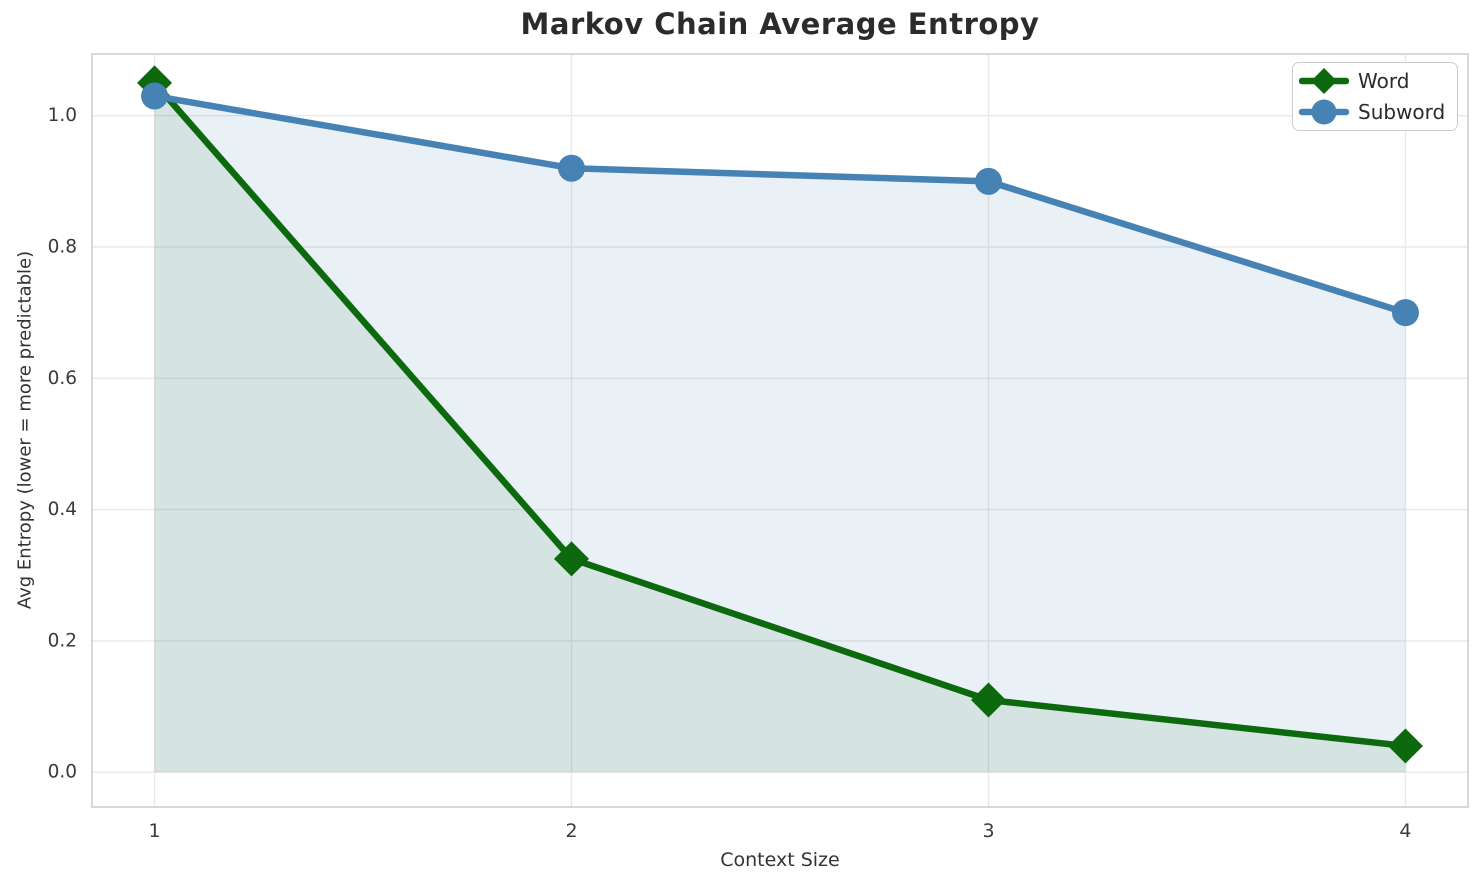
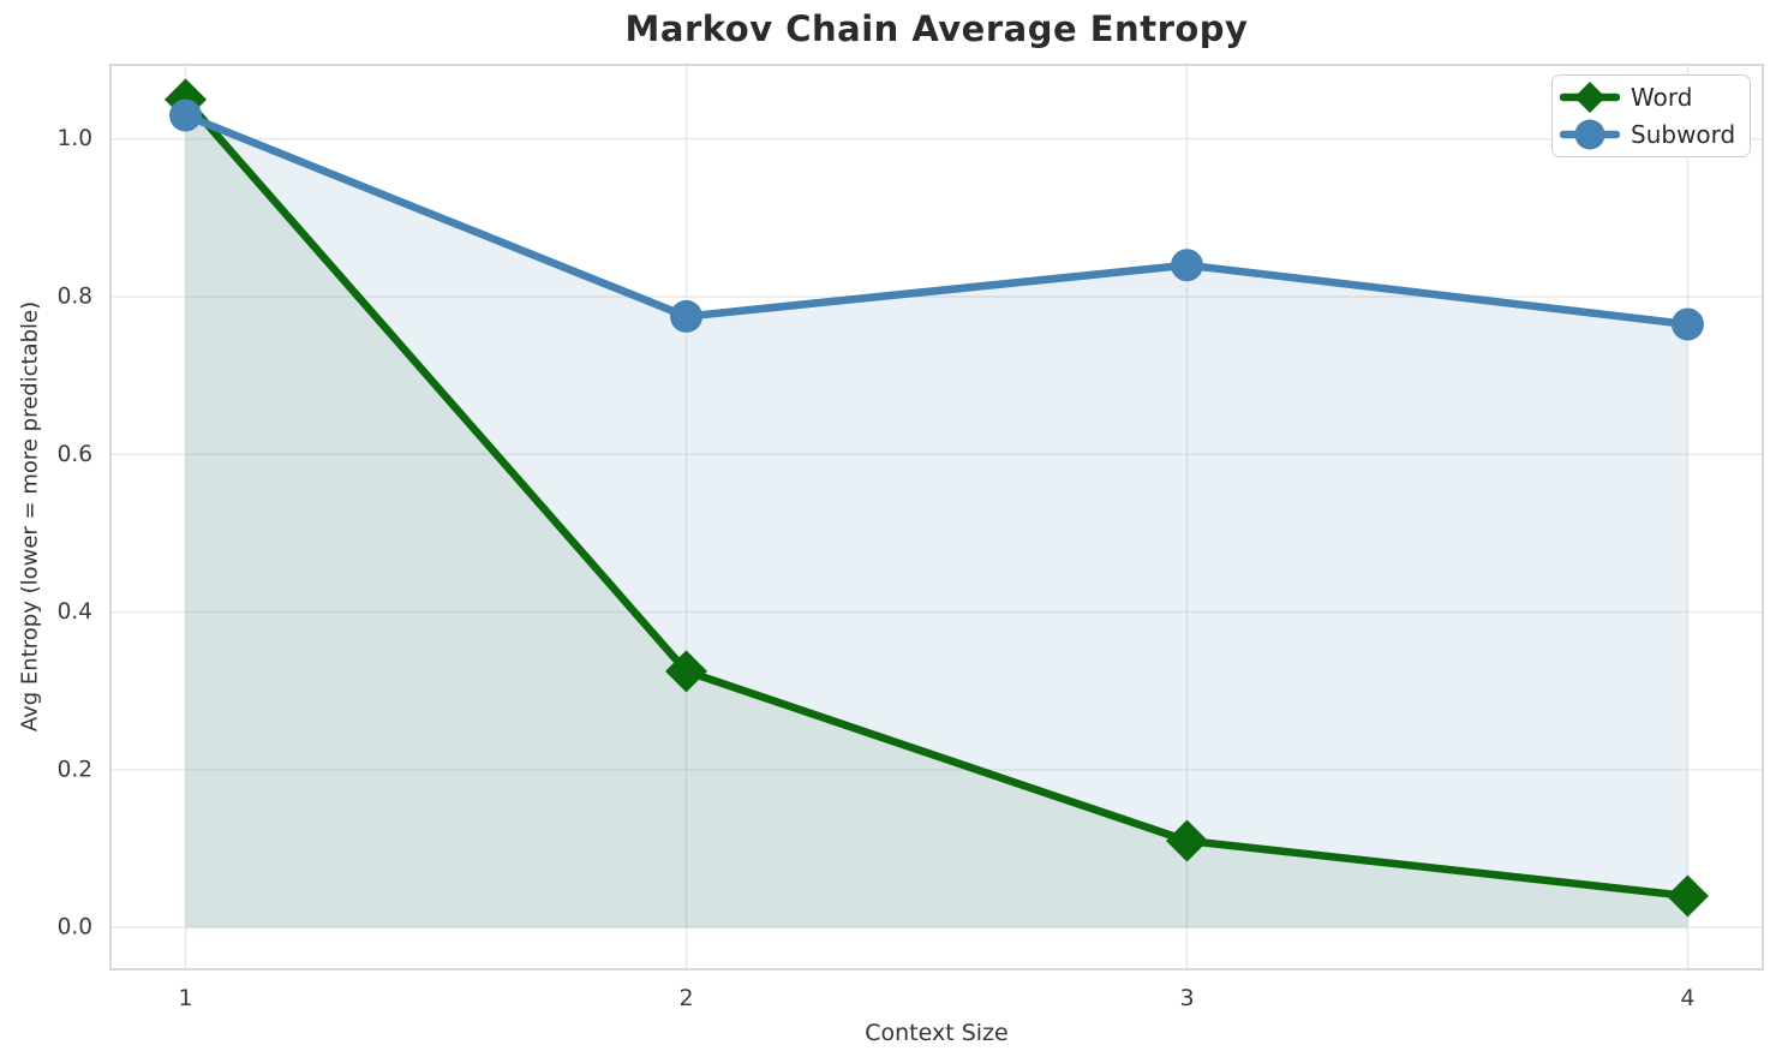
Subword/2: 0.92 -> 0.78
Subword/3: 0.90 -> 0.84
Subword/4: 0.70 -> 0.77
